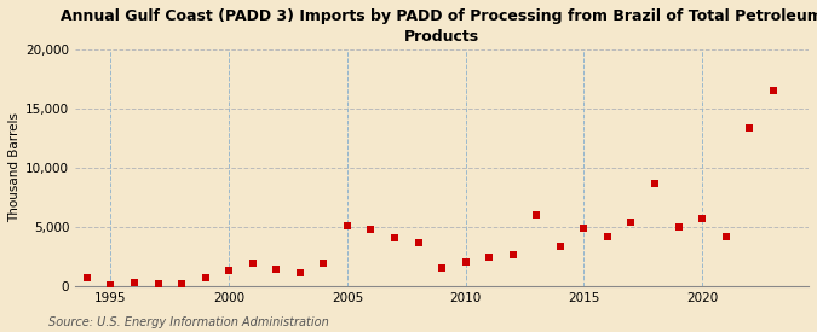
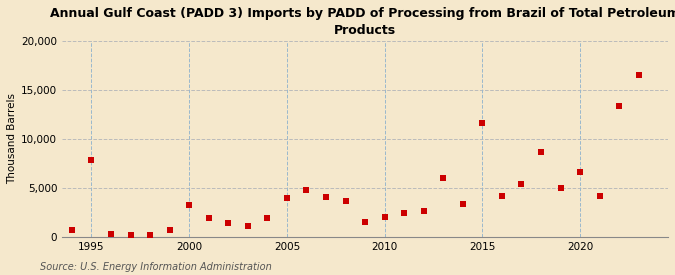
1995: 100 -> 7,800
2000: 1,300 -> 3,200
2005: 5,100 -> 4,000
2015: 4,900 -> 11,600
2020: 5,700 -> 6,600
